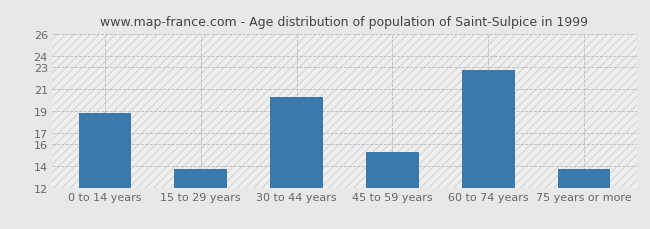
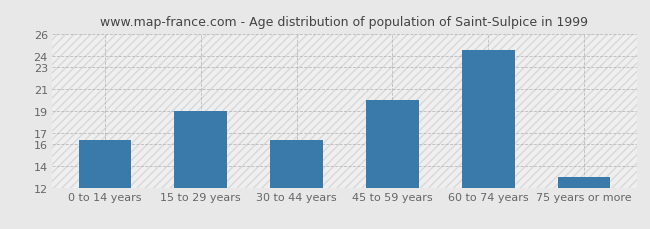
0 to 14 years: 18.8 -> 16.3
15 to 29 years: 13.7 -> 19.0
30 to 44 years: 20.2 -> 16.3
45 to 59 years: 15.2 -> 20.0
60 to 74 years: 22.7 -> 24.5
75 years or more: 13.7 -> 13.0
